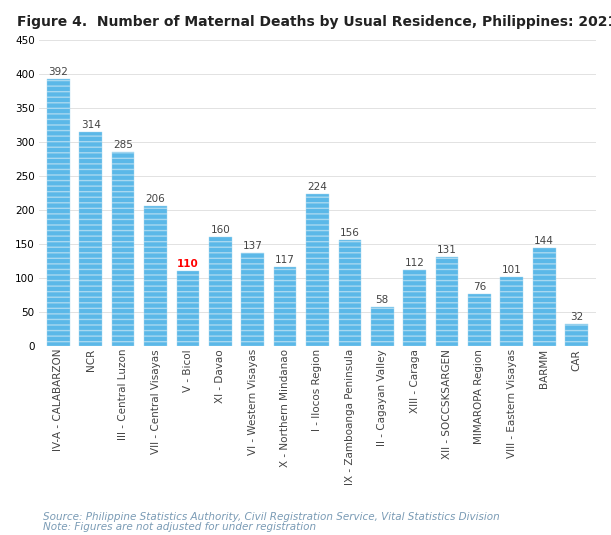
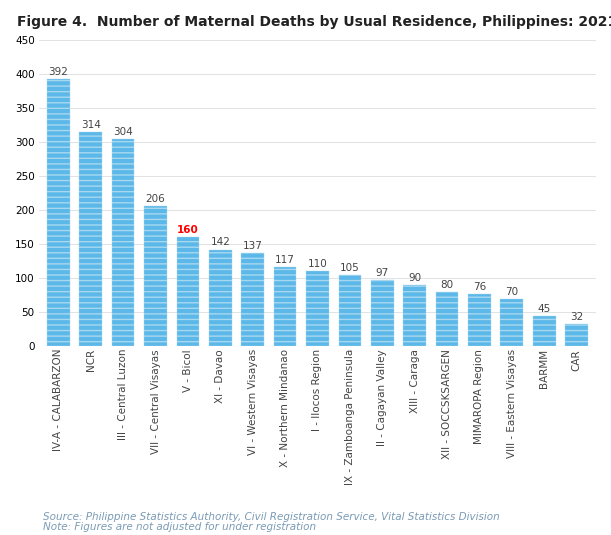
III - Central Luzon: 285 -> 304
V - Bicol: 110 -> 160
XI - Davao: 160 -> 142
I - Ilocos Region: 224 -> 110
IX - Zamboanga Peninsula: 156 -> 105
II - Cagayan Valley: 58 -> 97
XIII - Caraga: 112 -> 90
XII - SOCCSKSARGEN: 131 -> 80
VIII - Eastern Visayas: 101 -> 70
BARMM: 144 -> 45
